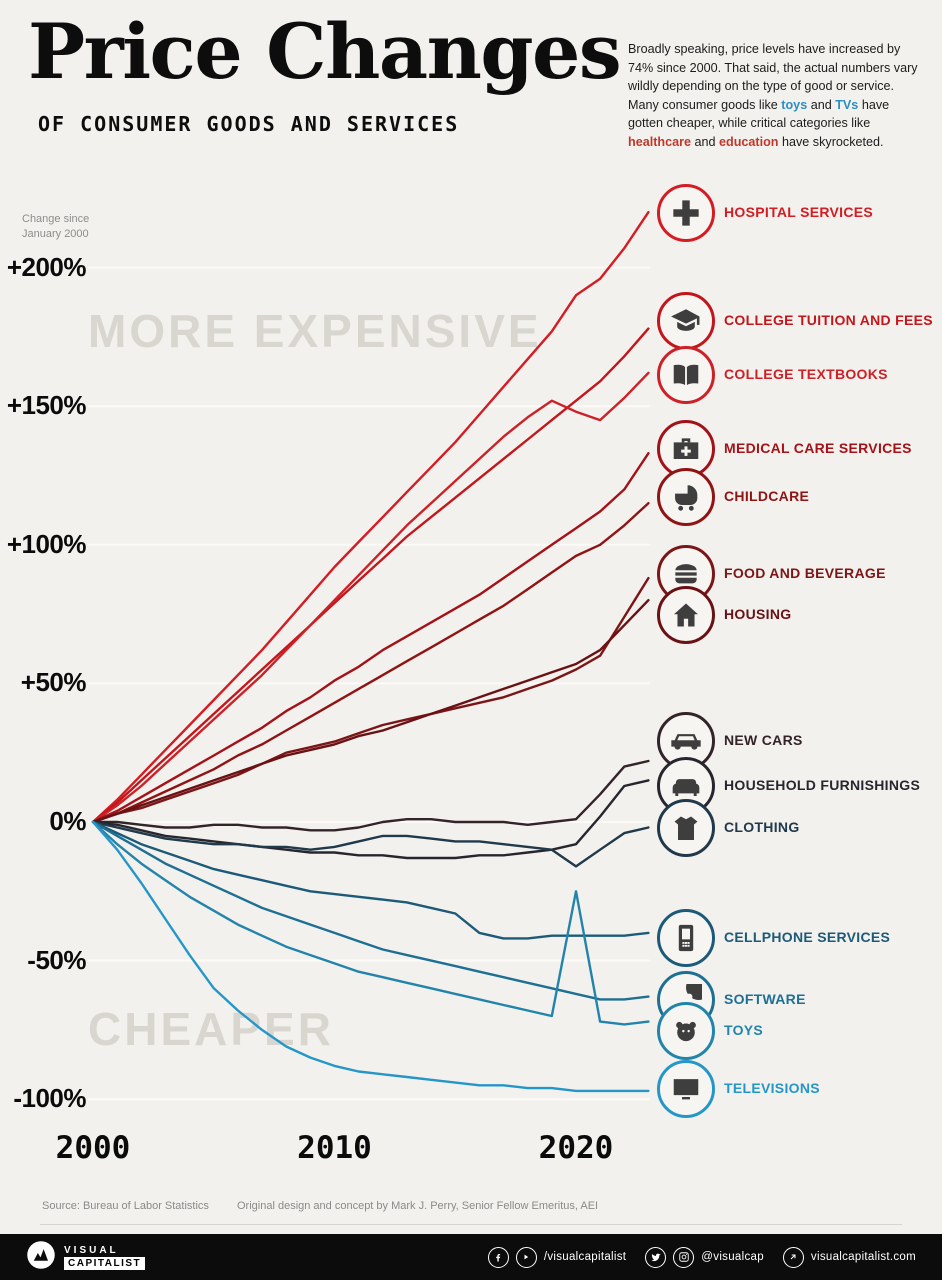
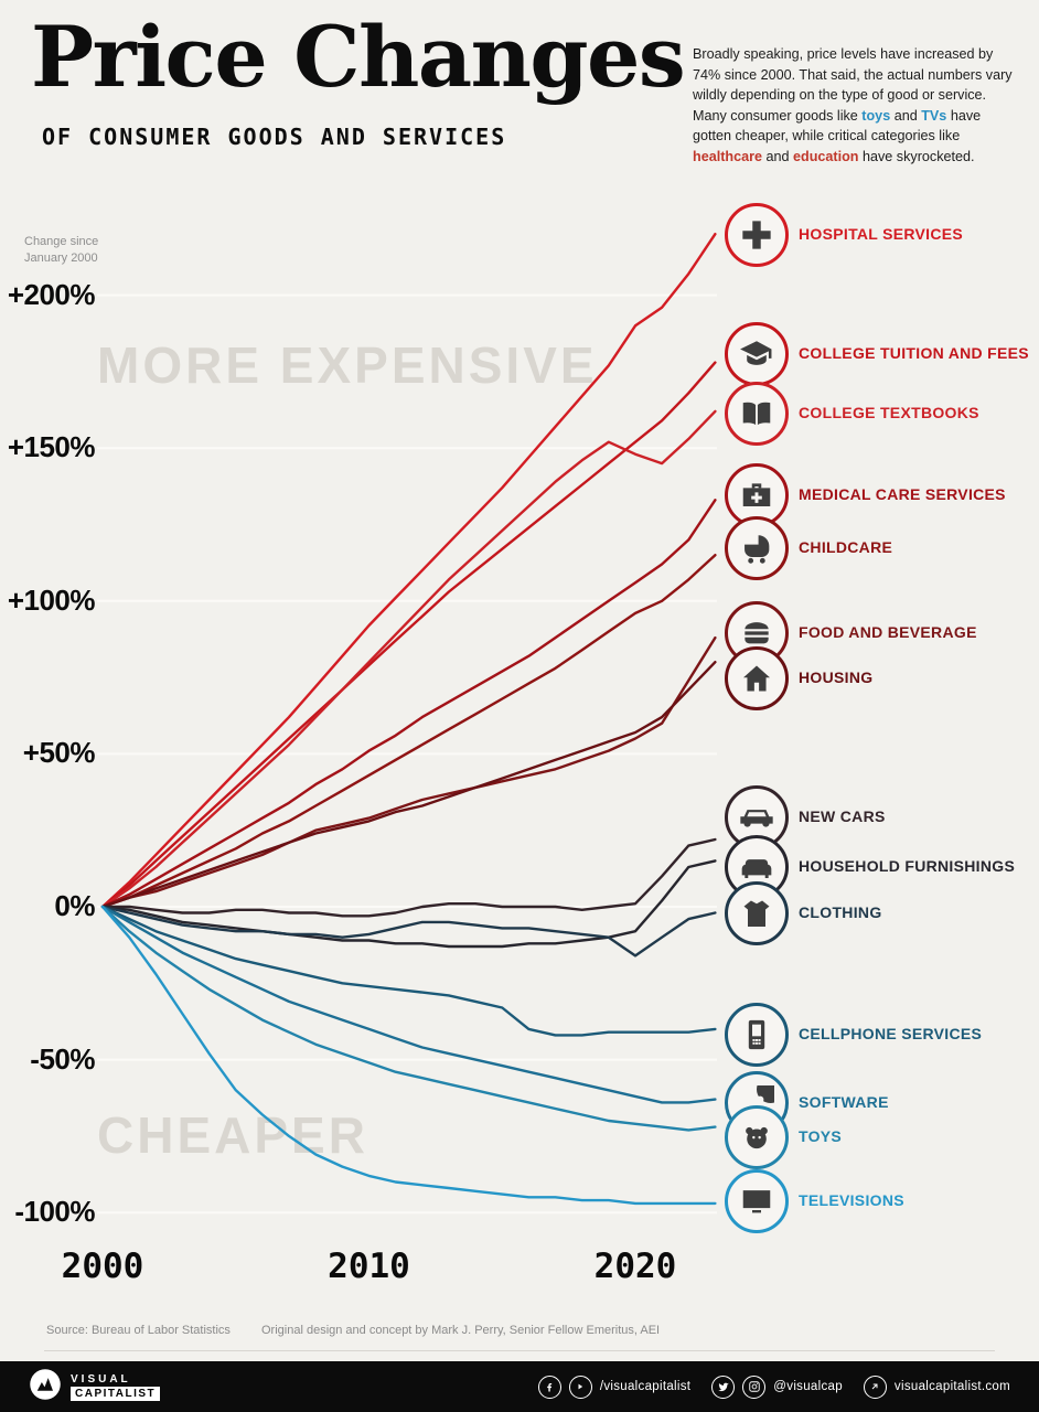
TOYS/2020: -25% -> -71%
